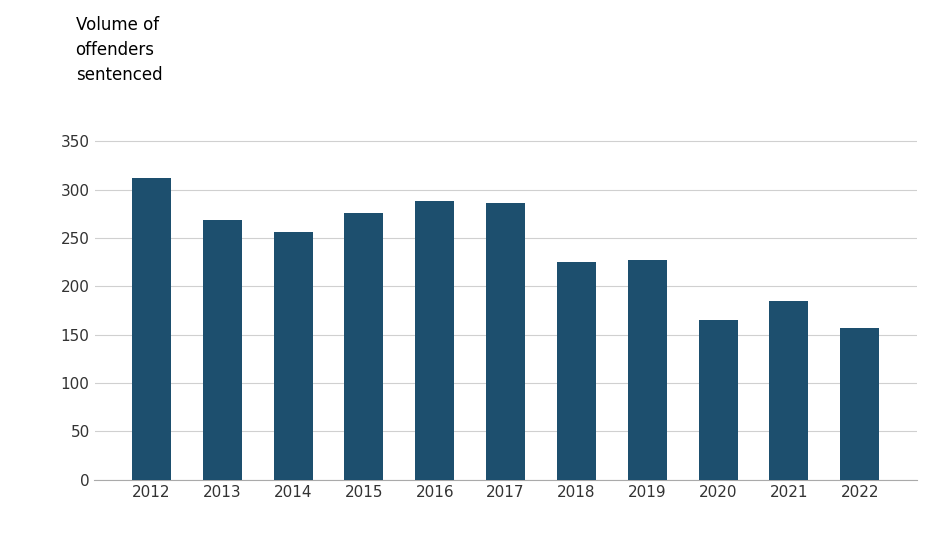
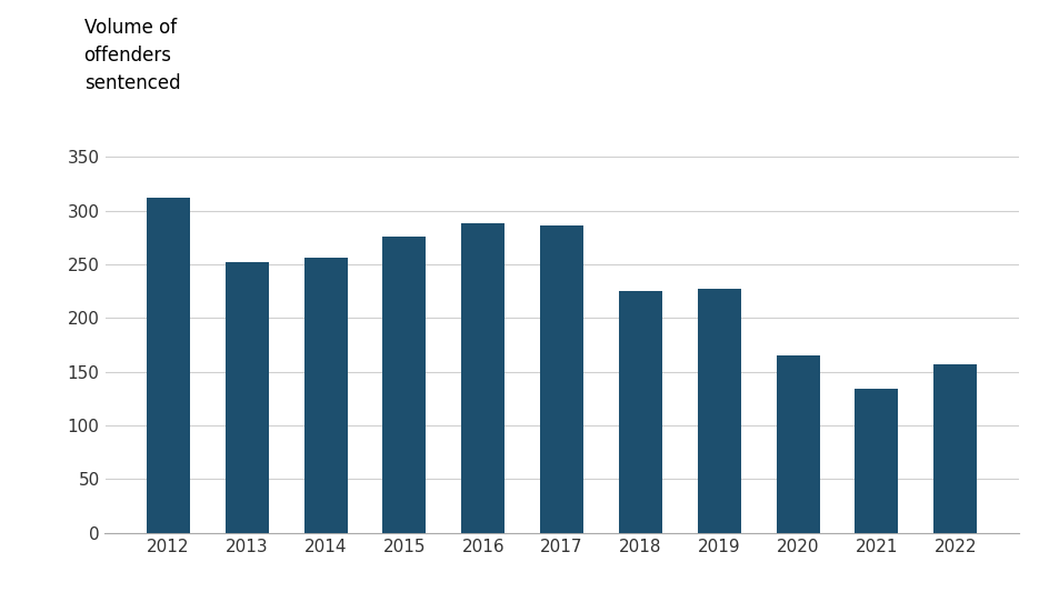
2013: 269 -> 252
2021: 185 -> 134
